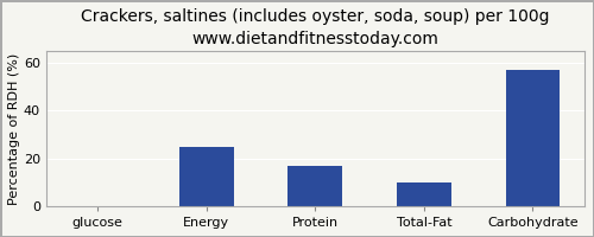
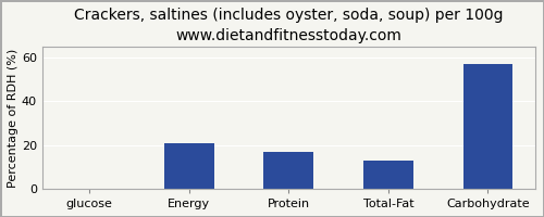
Energy: 25 -> 21
Total-Fat: 10 -> 13
